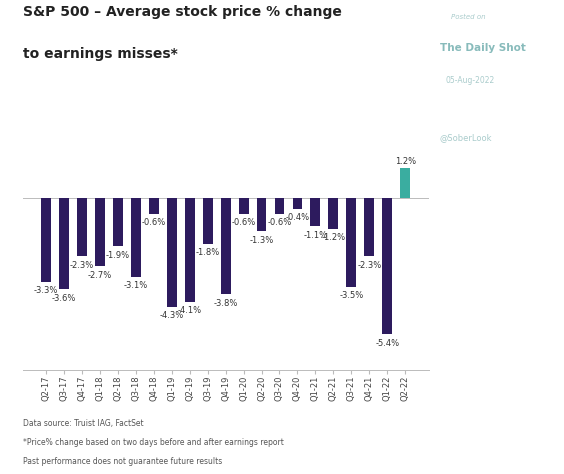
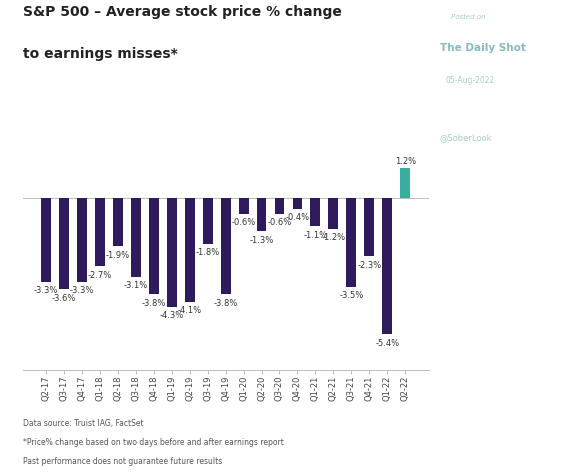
Q4-17: -2.3% -> -3.3%
Q4-18: -0.6% -> -3.8%
